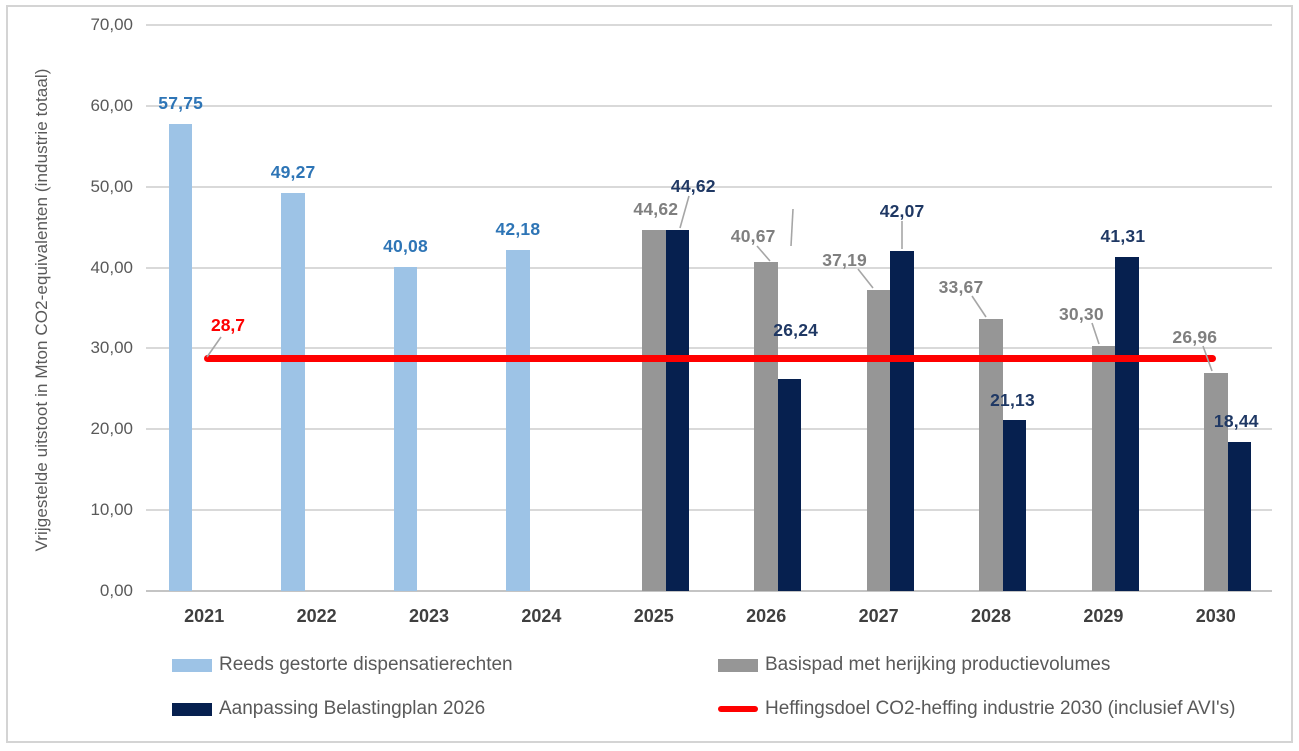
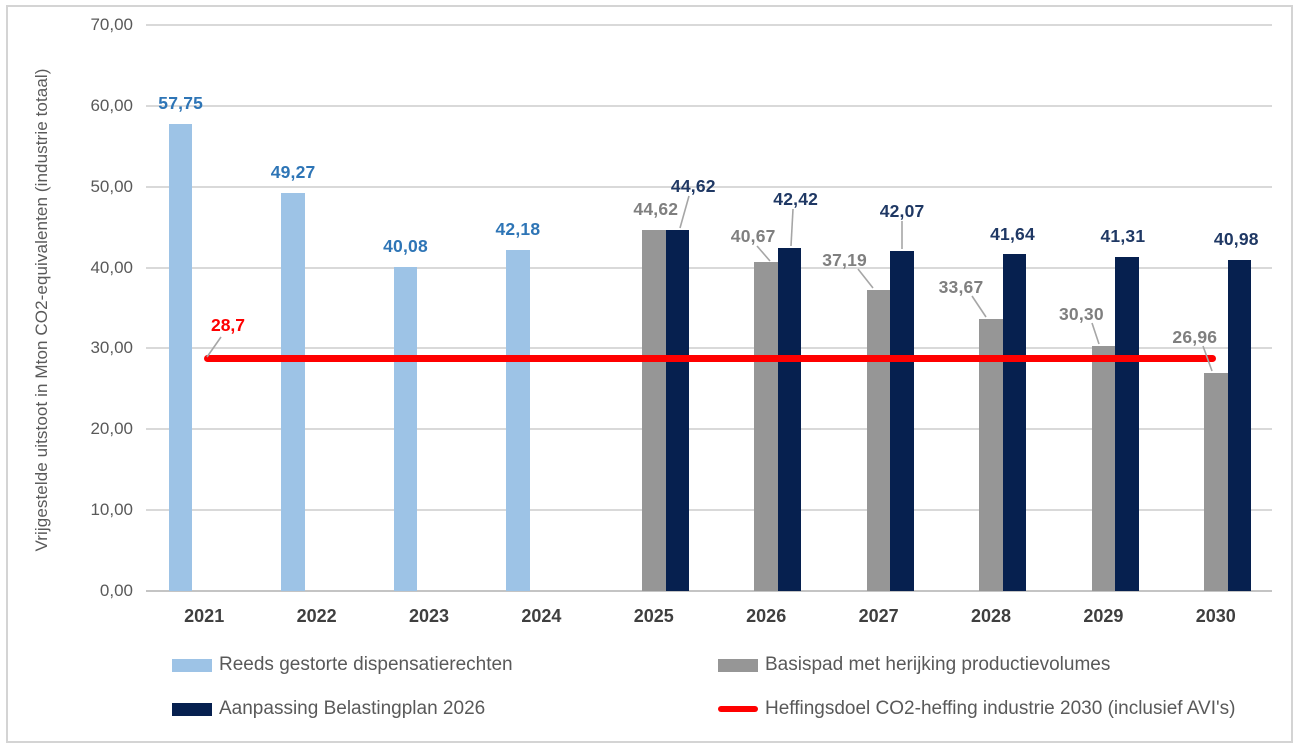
Aanpassing Belastingplan 2026/2026: 26,24 -> 42,42
Aanpassing Belastingplan 2026/2028: 21,13 -> 41,64
Aanpassing Belastingplan 2026/2030: 18,44 -> 40,98
